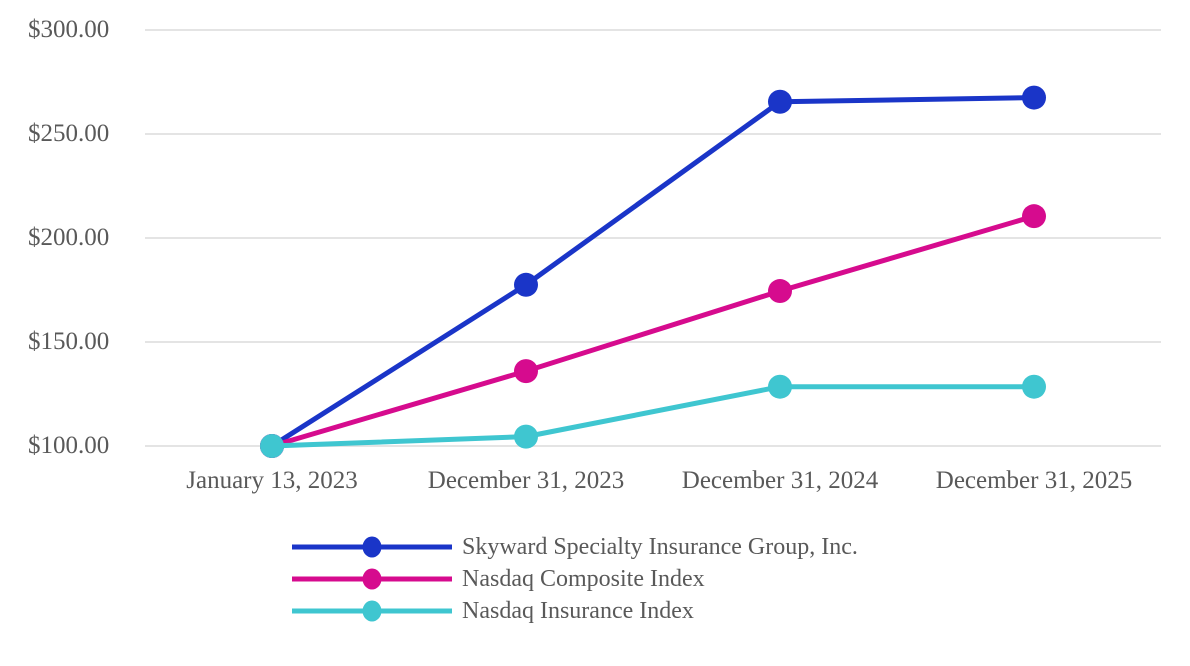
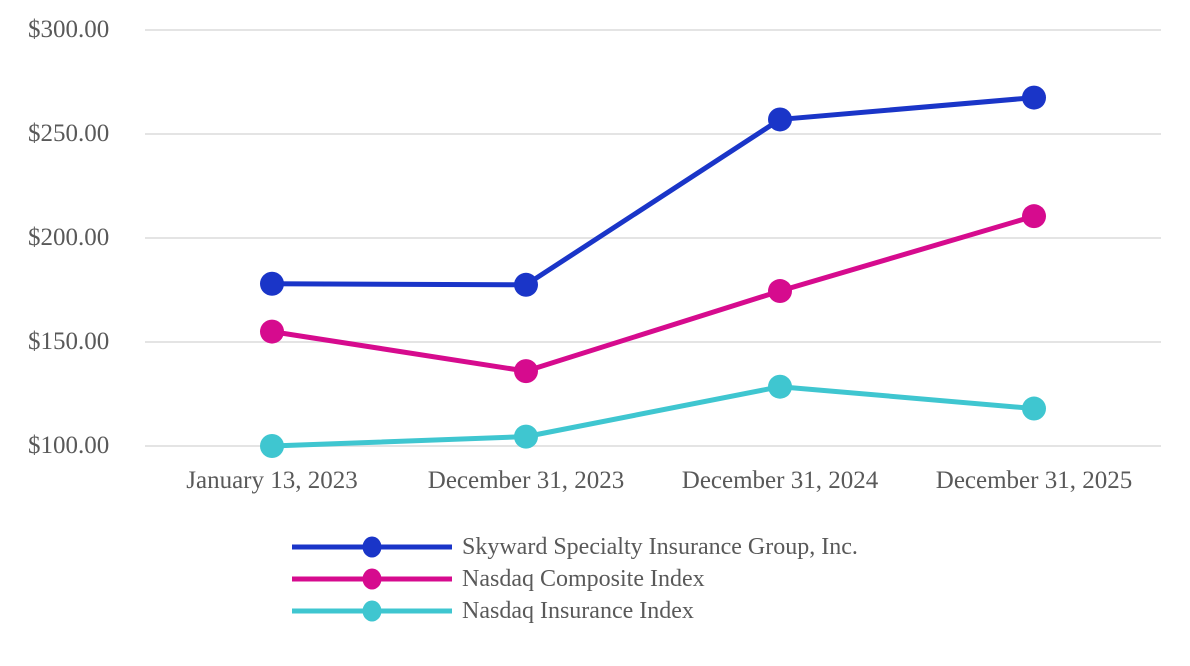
Skyward Specialty Insurance Group, Inc./January 13, 2023: $100 -> $178
Nasdaq Composite Index/January 13, 2023: $100 -> $155
Skyward Specialty Insurance Group, Inc./December 31, 2024: $266 -> $257
Nasdaq Insurance Index/December 31, 2025: $128 -> $118
